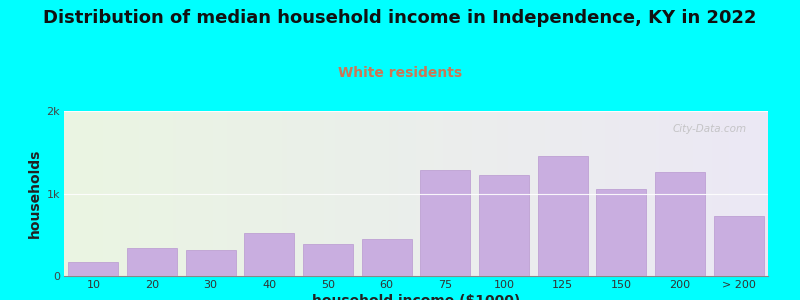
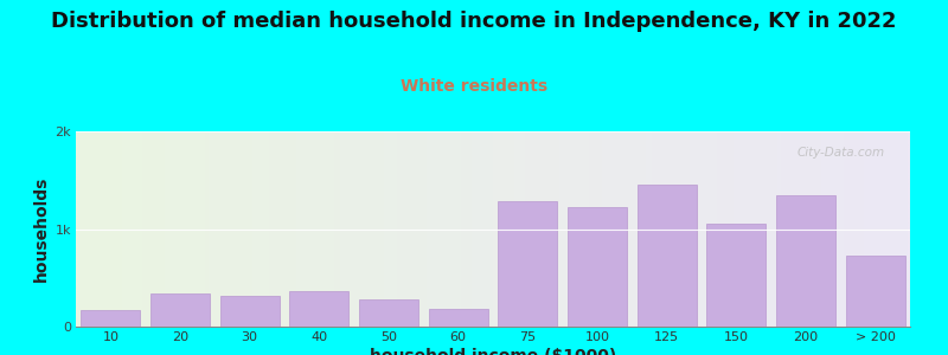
40: 0.52k -> 0.36k
50: 0.39k -> 0.28k
60: 0.45k -> 0.18k
200: 1.26k -> 1.34k
